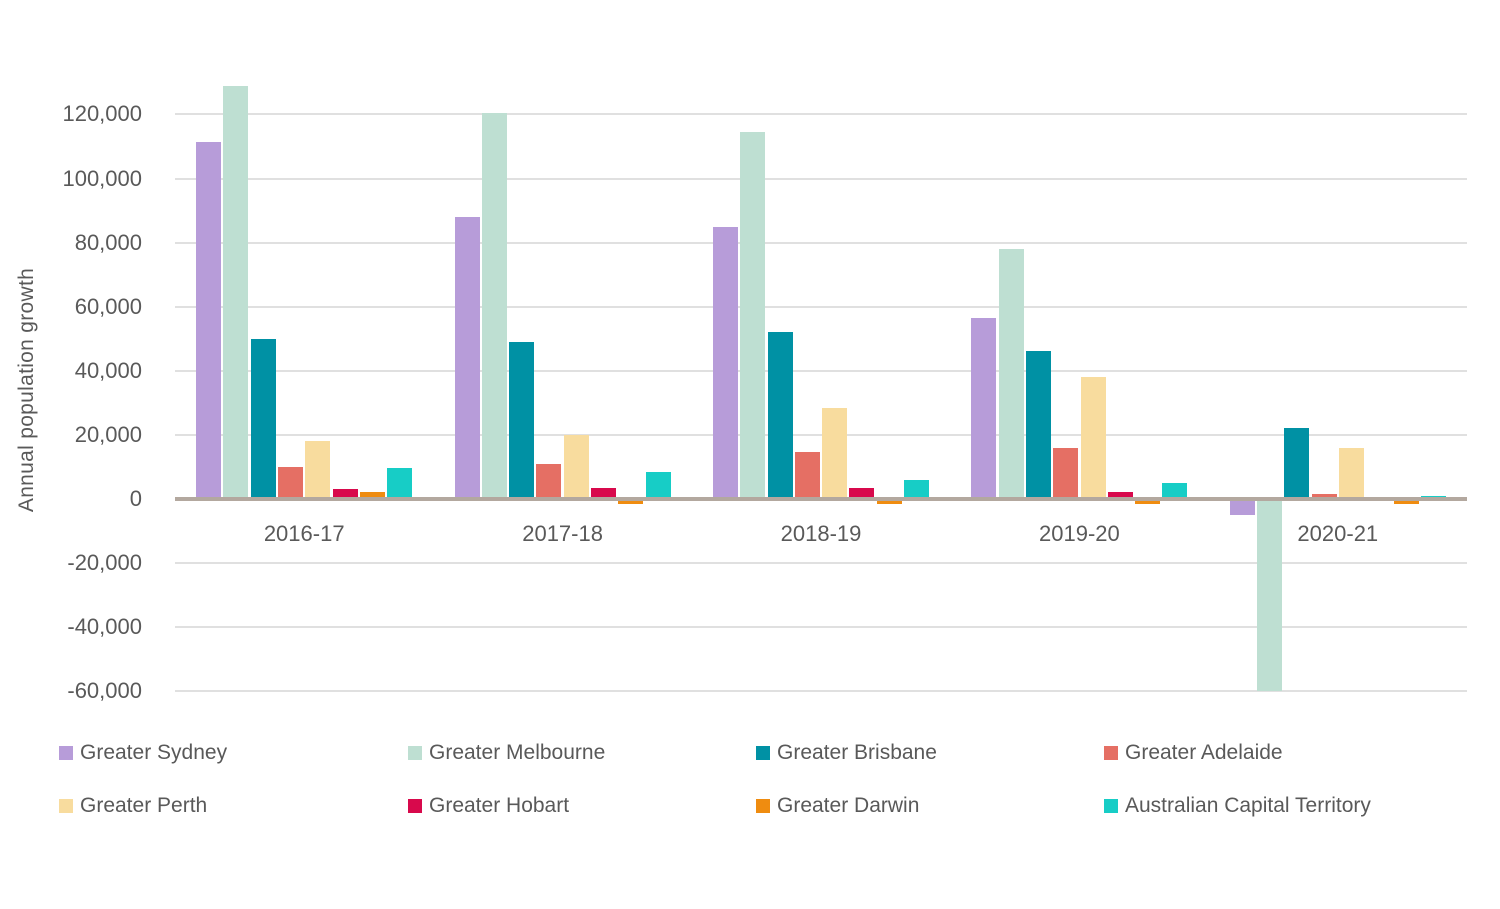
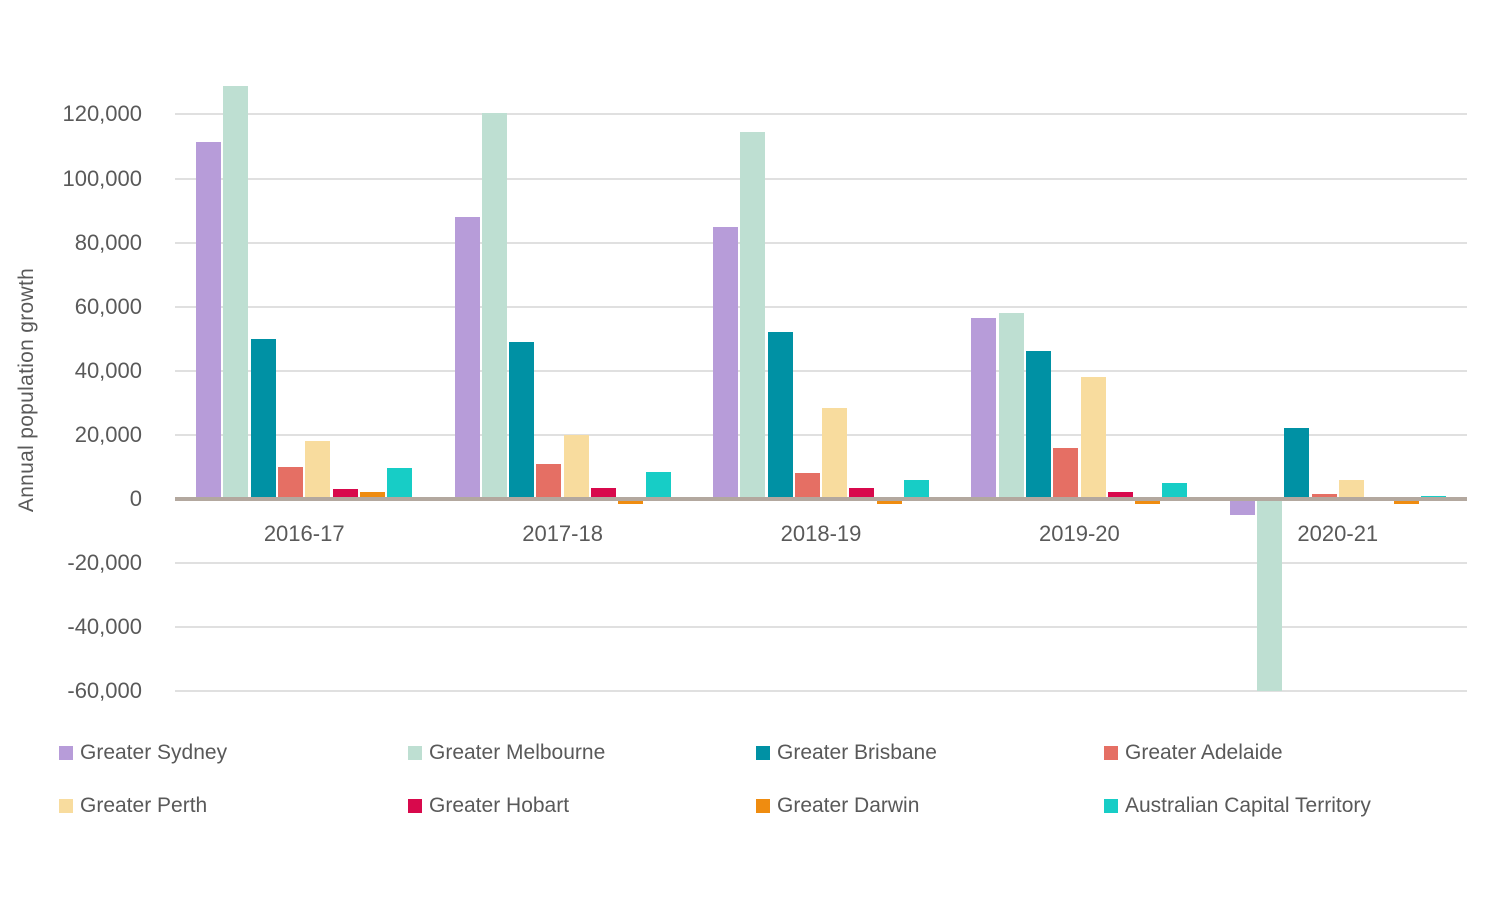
Greater Adelaide/2018-19: 14000 -> 8000
Greater Melbourne/2019-20: 78000 -> 58000
Greater Perth/2020-21: 16000 -> 6000
